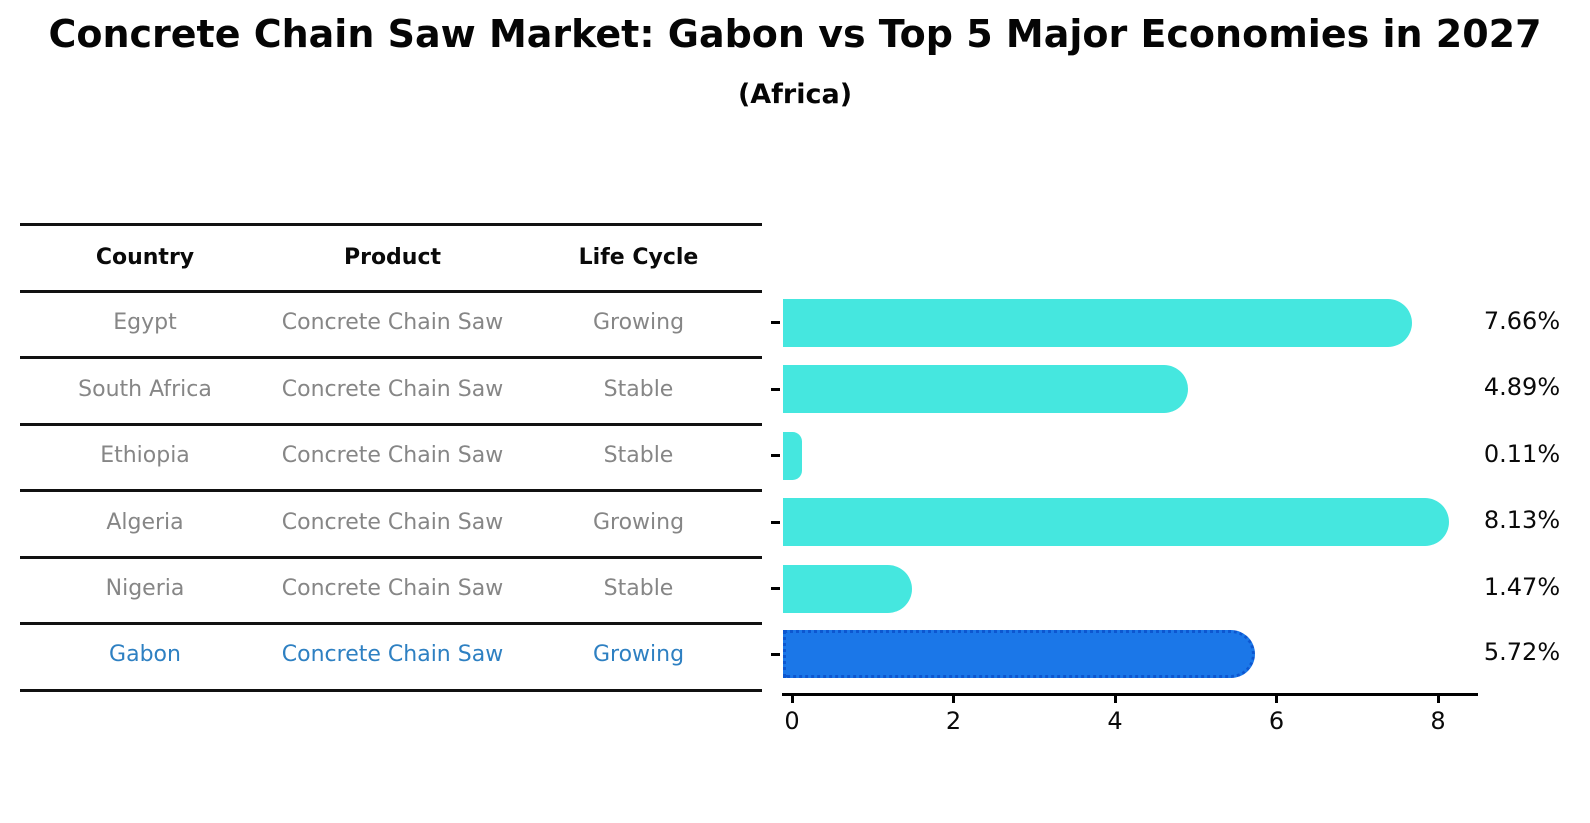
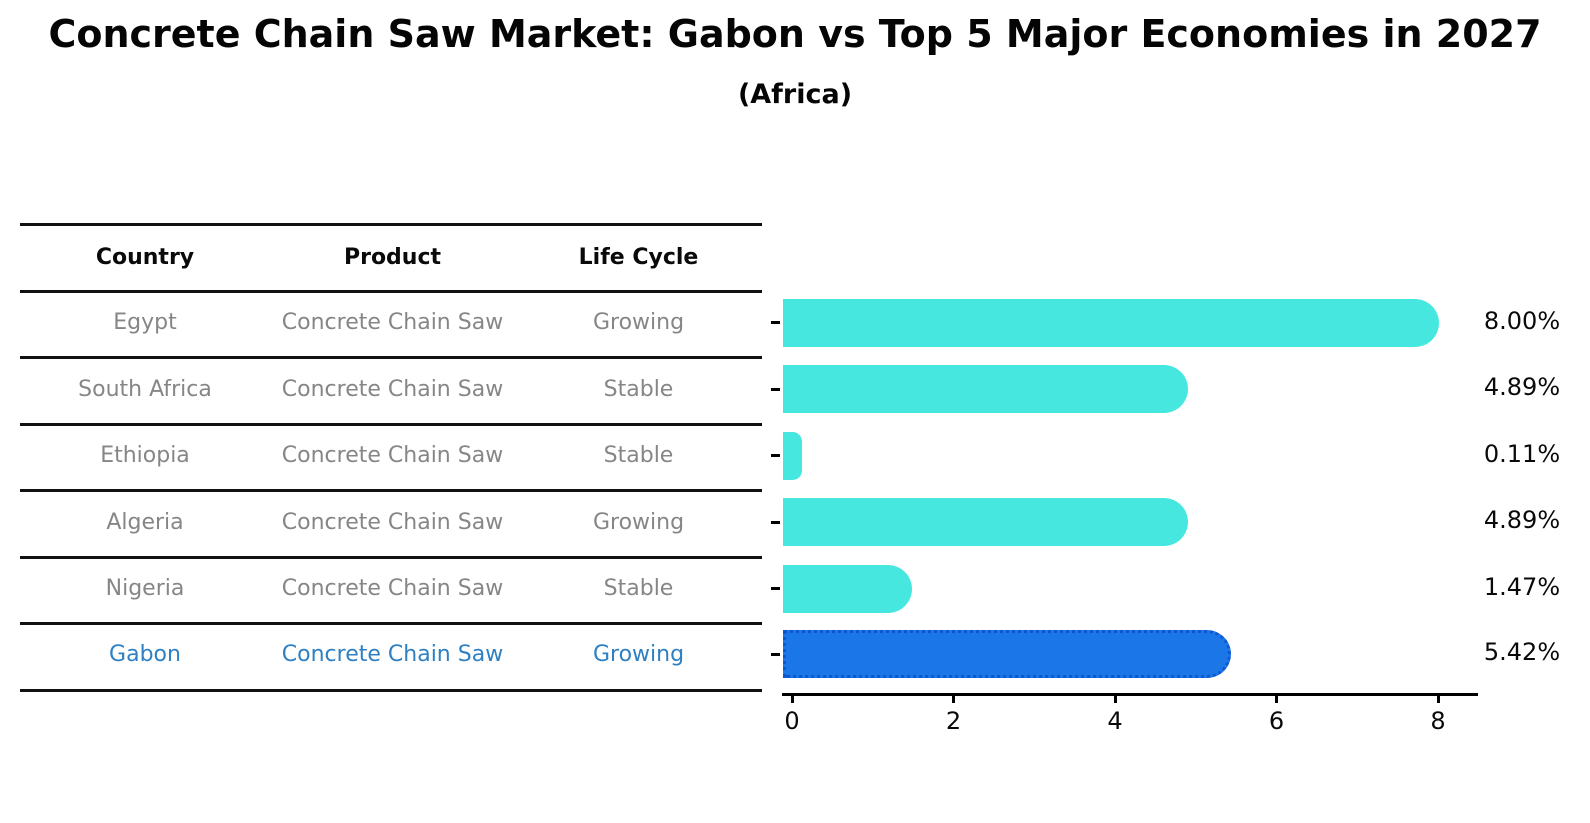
Egypt: 7.66% -> 8.00%
Algeria: 8.13% -> 4.89%
Gabon: 5.72% -> 5.42%
